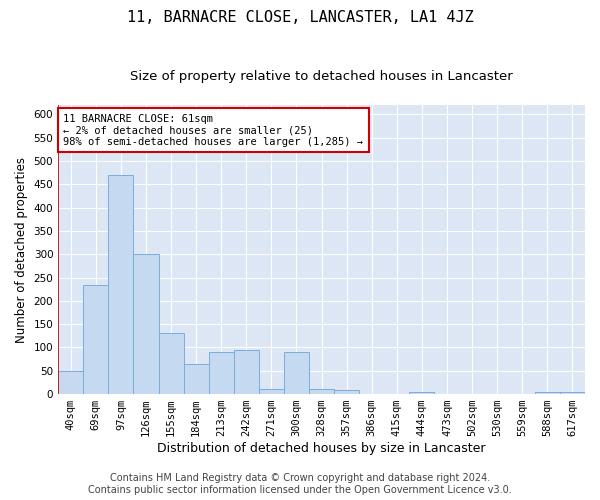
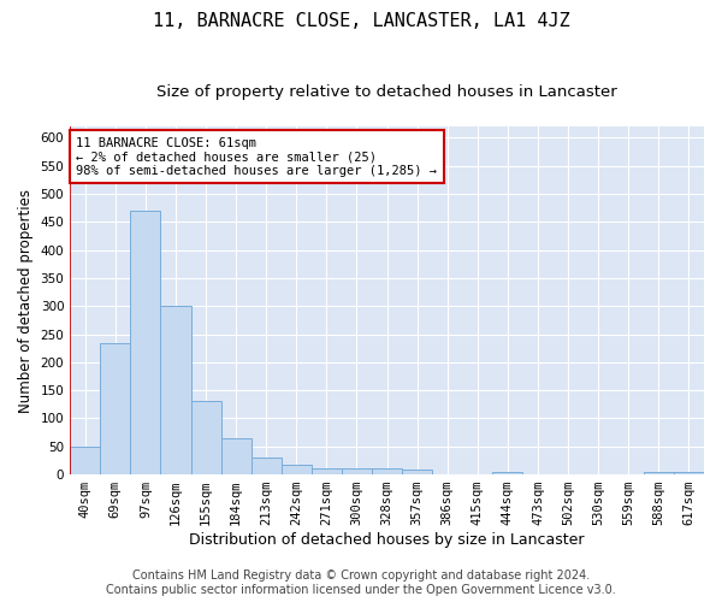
213sqm: 90 -> 30
242sqm: 95 -> 17
300sqm: 90 -> 10
